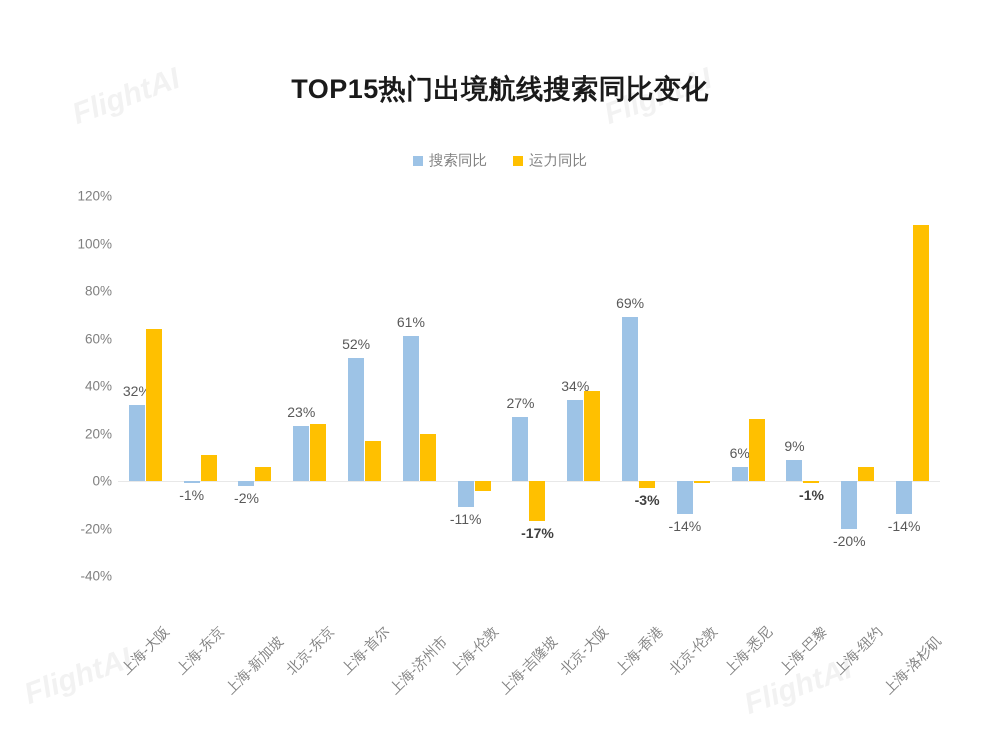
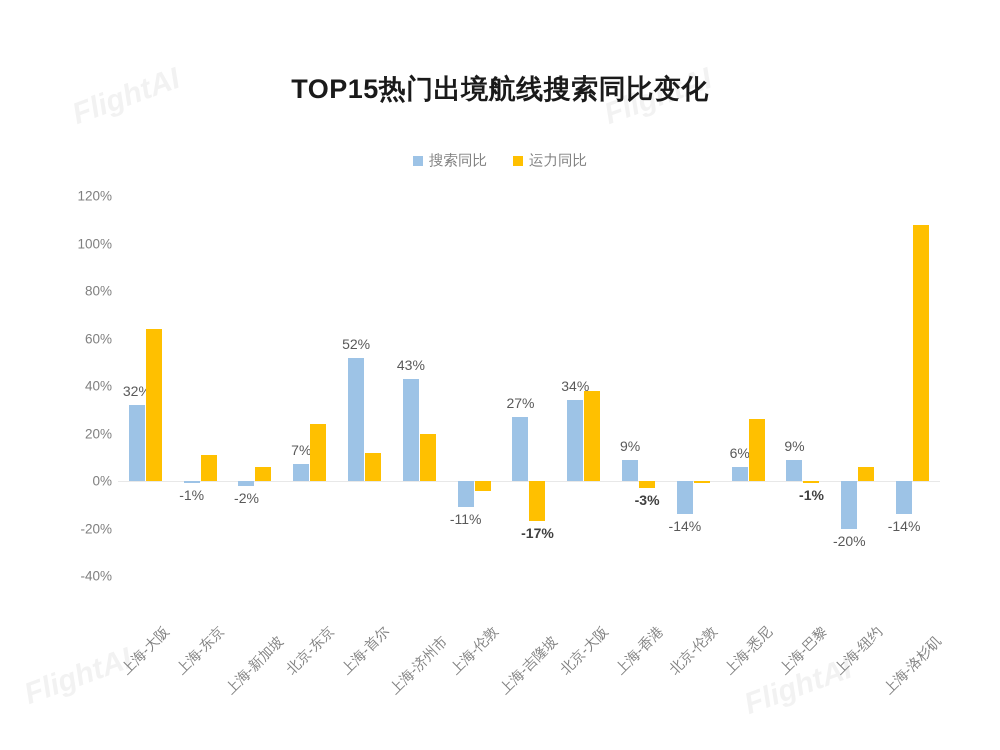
搜索同比/北京-东京: 23% -> 7%
运力同比/上海-首尔: 17% -> 12%
搜索同比/上海-济州市: 61% -> 43%
搜索同比/上海-香港: 69% -> 9%
